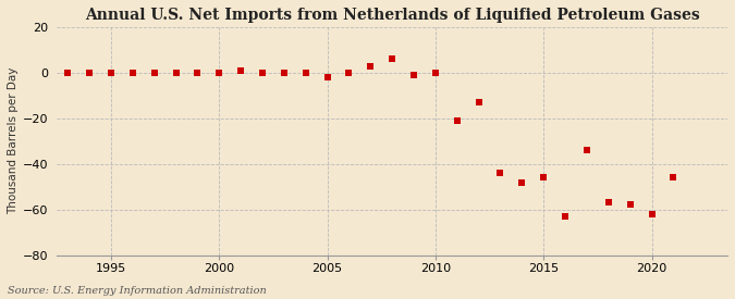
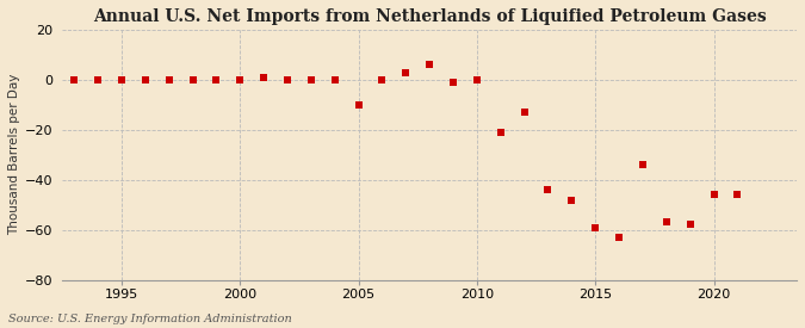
2005: -2 -> -10
2015: -46 -> -59
2020: -62 -> -46
